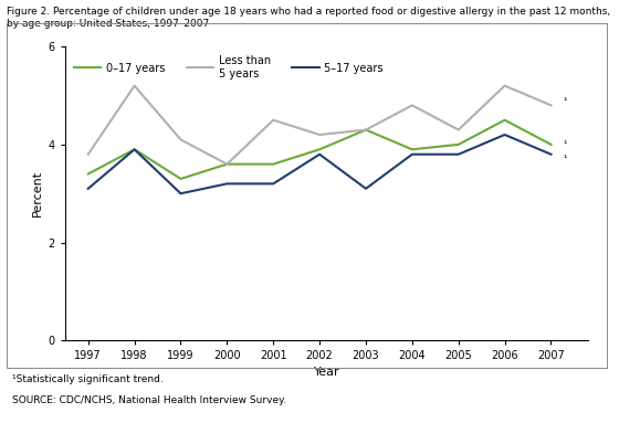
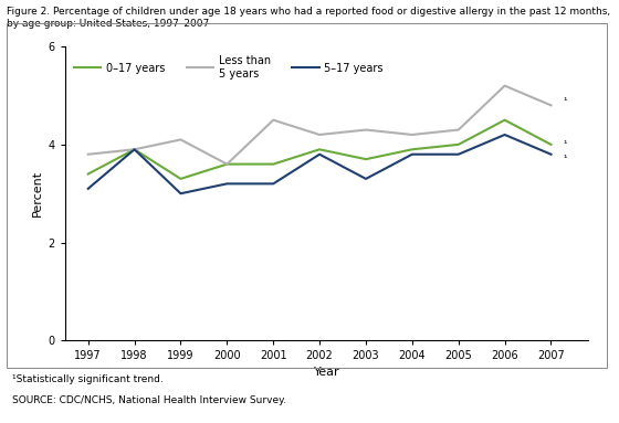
Less than 5 years/1998: 5.2 -> 3.9
0–17 years/2003: 4.3 -> 3.7
5–17 years/2003: 3.1 -> 3.3
Less than 5 years/2004: 4.8 -> 4.2
